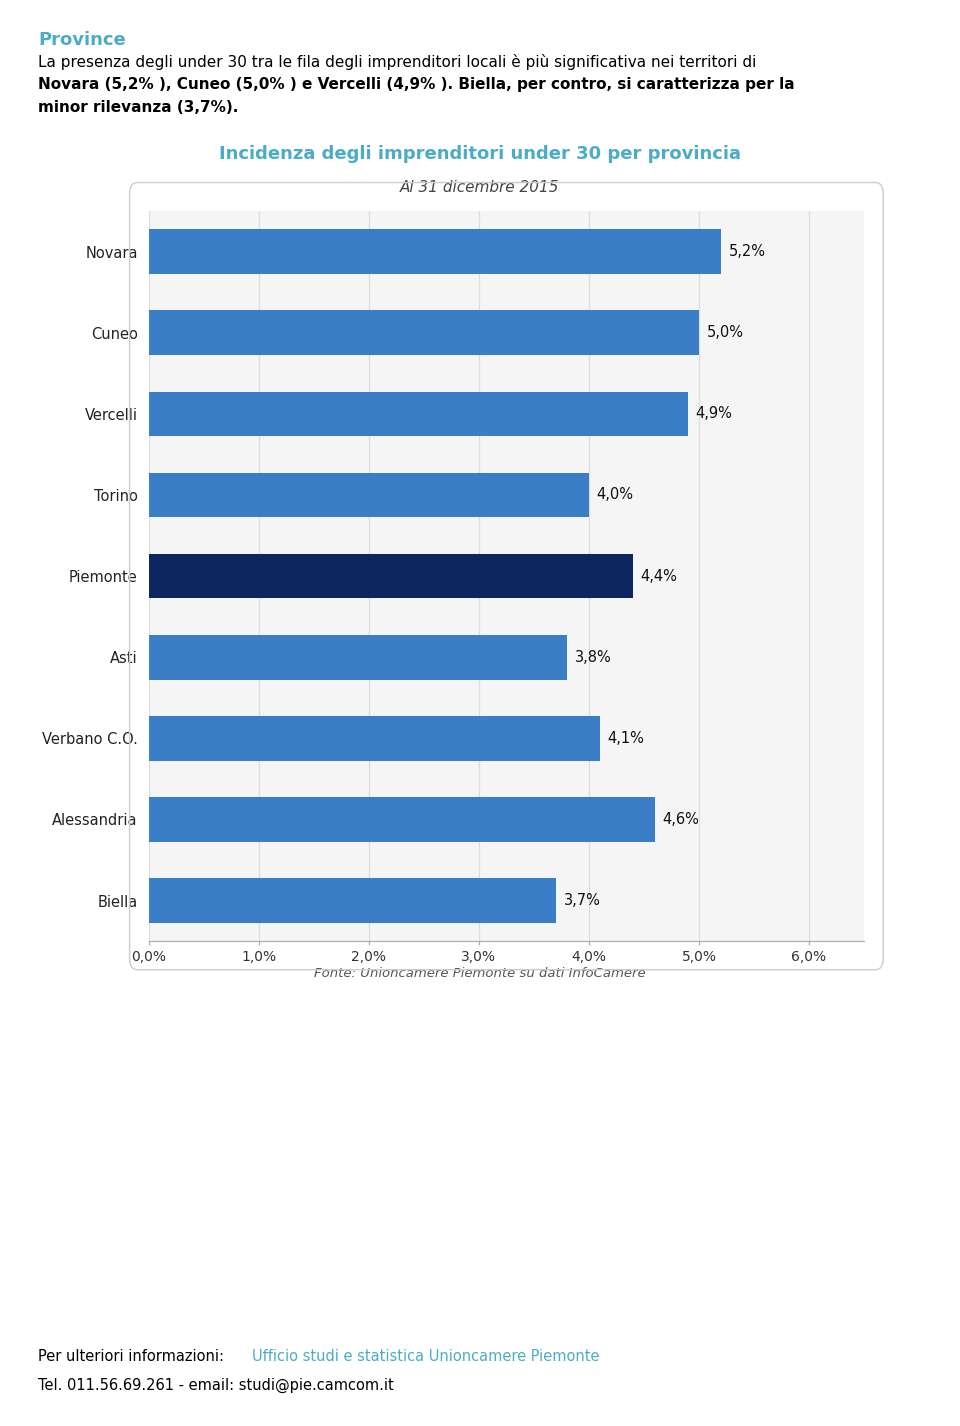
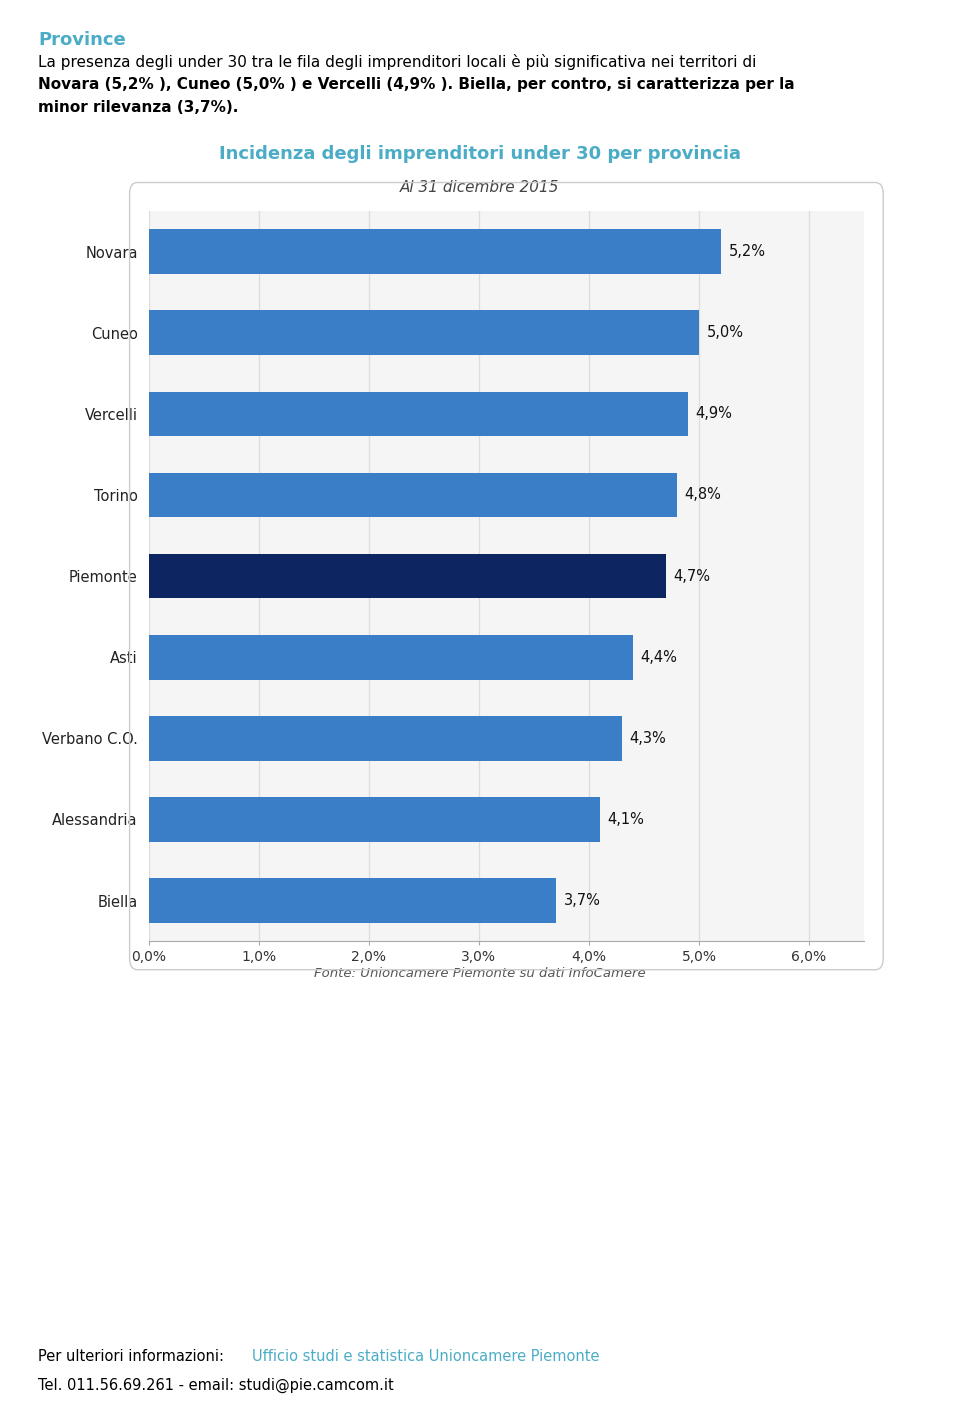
Torino: 4,0% -> 4,8%
Piemonte: 4,4% -> 4,7%
Asti: 3,8% -> 4,4%
Verbano C.O.: 4,1% -> 4,3%
Alessandria: 4,6% -> 4,1%
